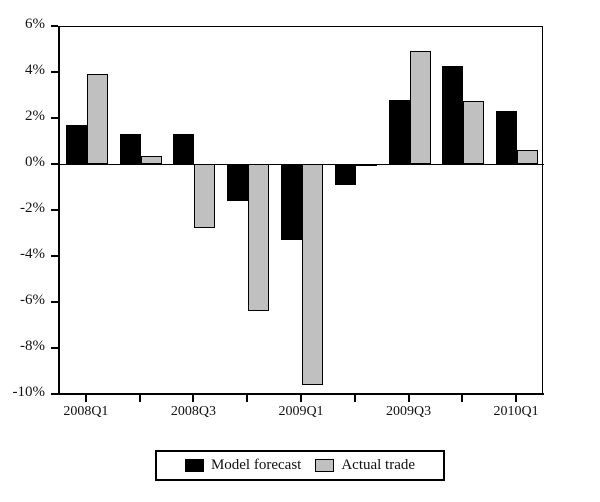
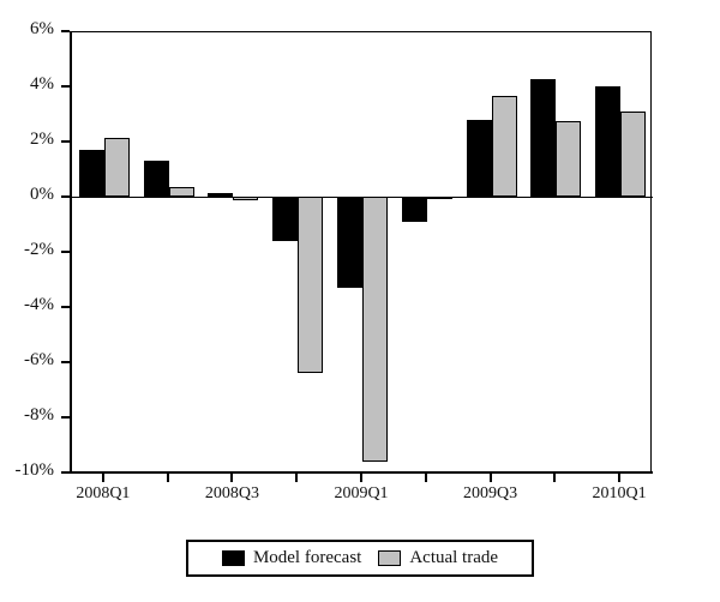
Actual trade/2008Q1: 3.9% -> 2.1%
Model forecast/2008Q3: 1.3% -> 0.1%
Actual trade/2008Q3: -2.8% -> -0.1%
Actual trade/2009Q3: 4.9% -> 3.6%
Model forecast/2010Q1: 2.3% -> 4.0%
Actual trade/2010Q1: 0.6% -> 3.1%
